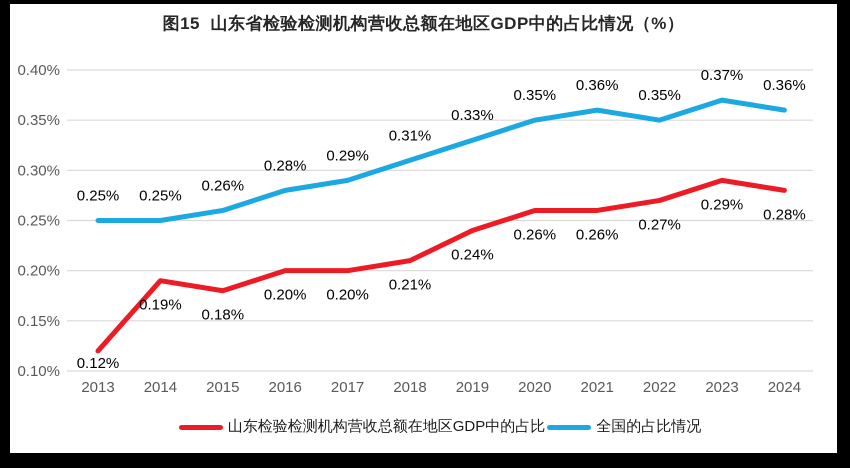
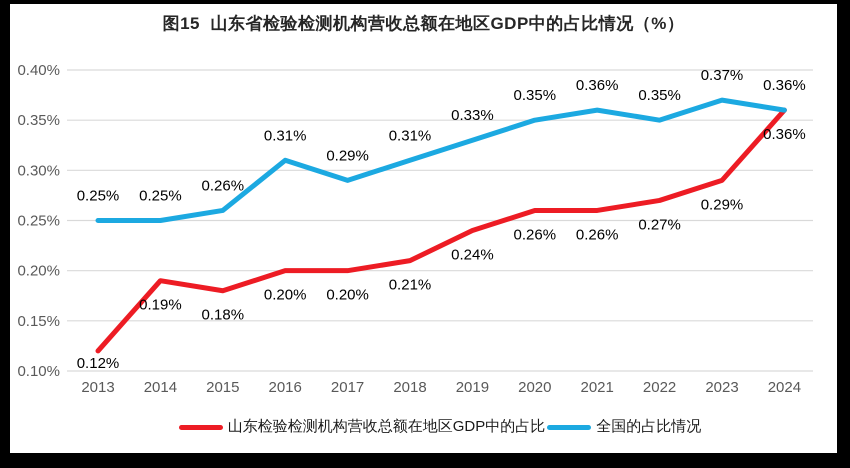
全国的占比情况/2016: 0.28% -> 0.31%
山东检验检测机构营收总额在地区GDP中的占比/2024: 0.28% -> 0.36%
